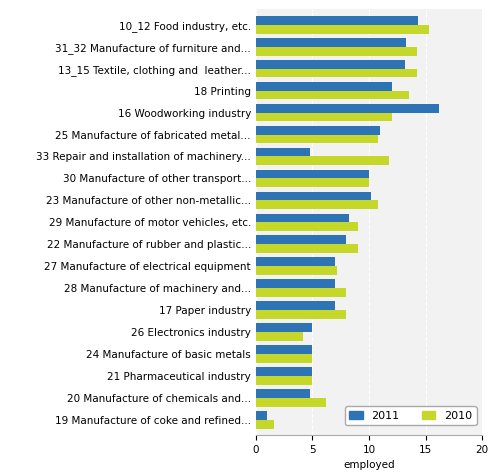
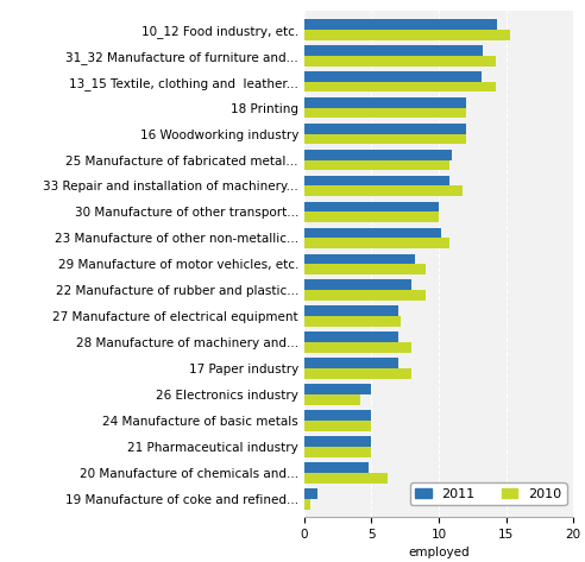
2010/18 Printing: 13.5 -> 12.0
2011/16 Woodworking industry: 16.2 -> 12.0
2011/33 Repair and installation of machinery...: 4.8 -> 10.8
2010/19 Manufacture of coke and refined...: 1.6 -> 0.5
